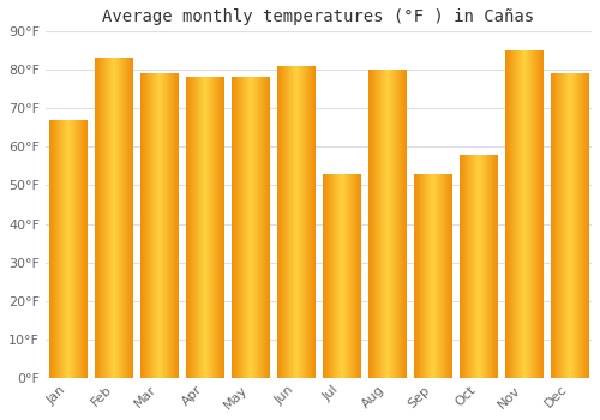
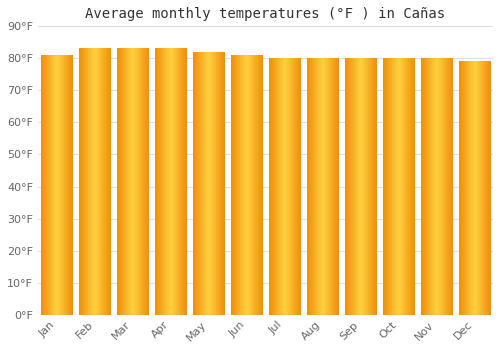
Jan: 67°F -> 81°F
Mar: 79°F -> 83°F
Apr: 78°F -> 83°F
May: 78°F -> 82°F
Jul: 53°F -> 80°F
Sep: 53°F -> 80°F
Oct: 58°F -> 80°F
Nov: 85°F -> 80°F
